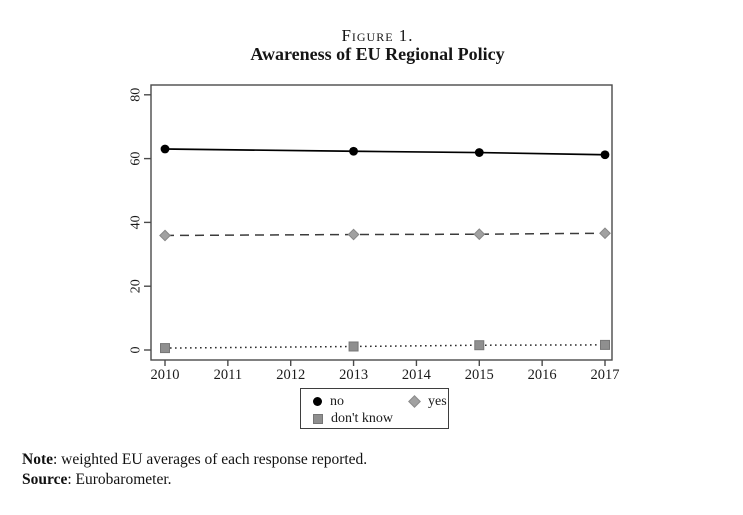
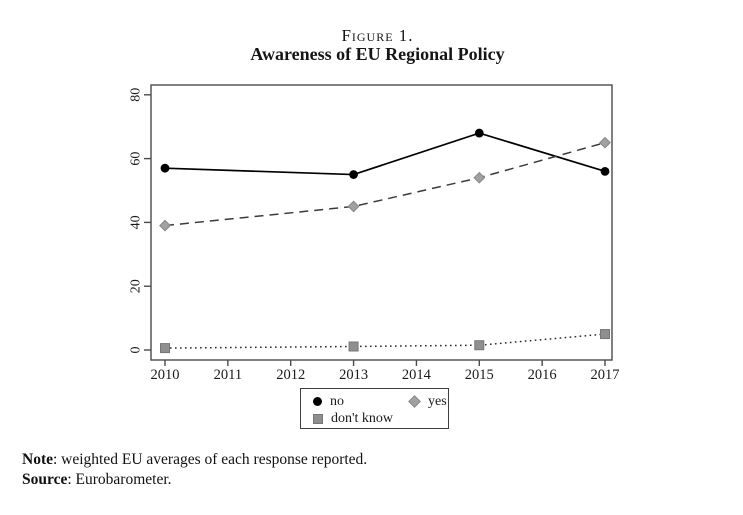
no/2010: 63 -> 57
yes/2010: 36 -> 39
no/2013: 62 -> 55
yes/2013: 36 -> 45
no/2015: 62 -> 68
yes/2015: 36 -> 54
no/2017: 61 -> 56
yes/2017: 37 -> 65
don't know/2017: 2 -> 5
